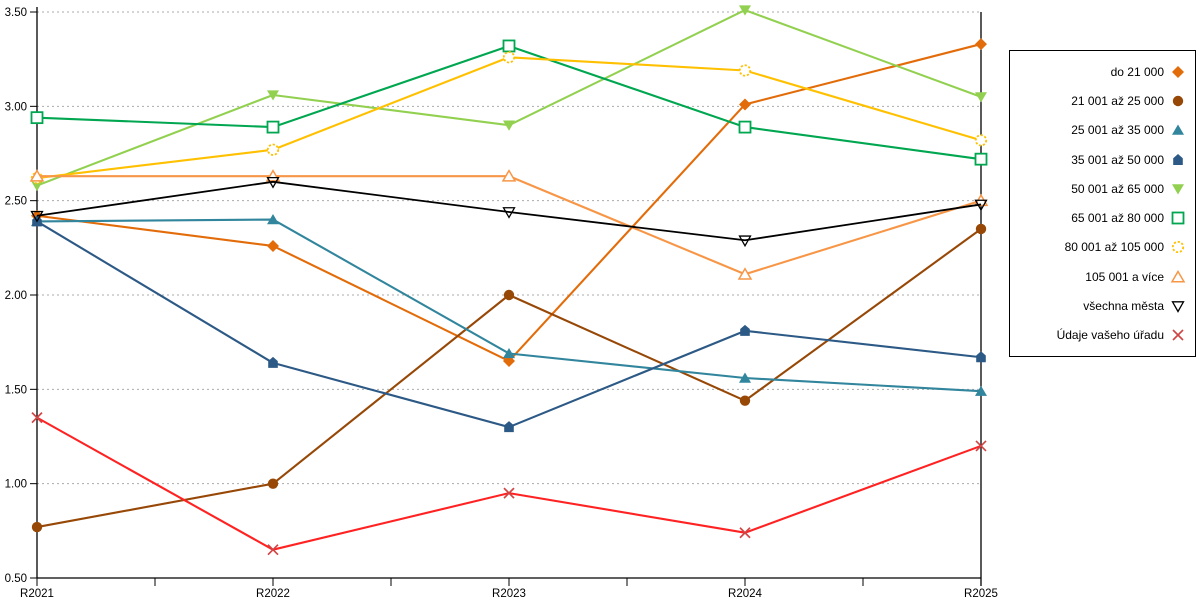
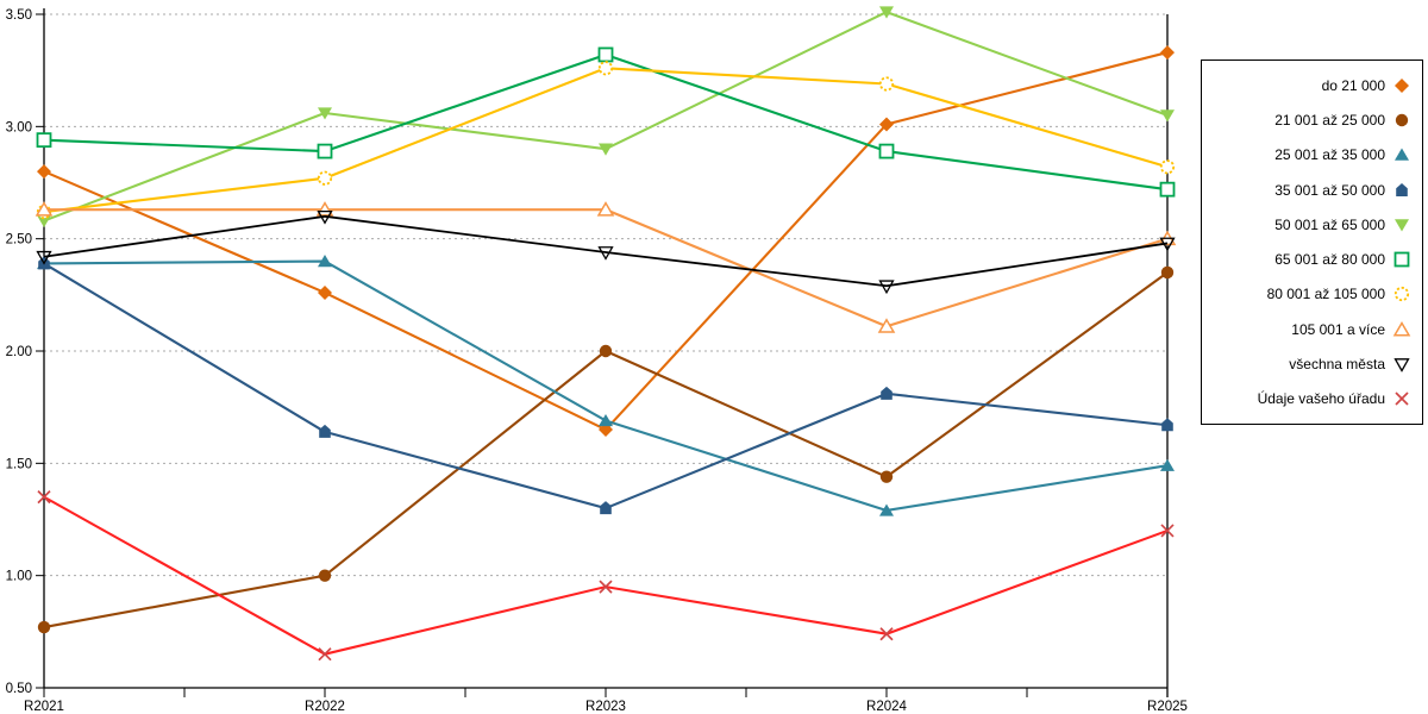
do 21 000/R2021: 2.42 -> 2.80
25 001 až 35 000/R2024: 1.56 -> 1.29
